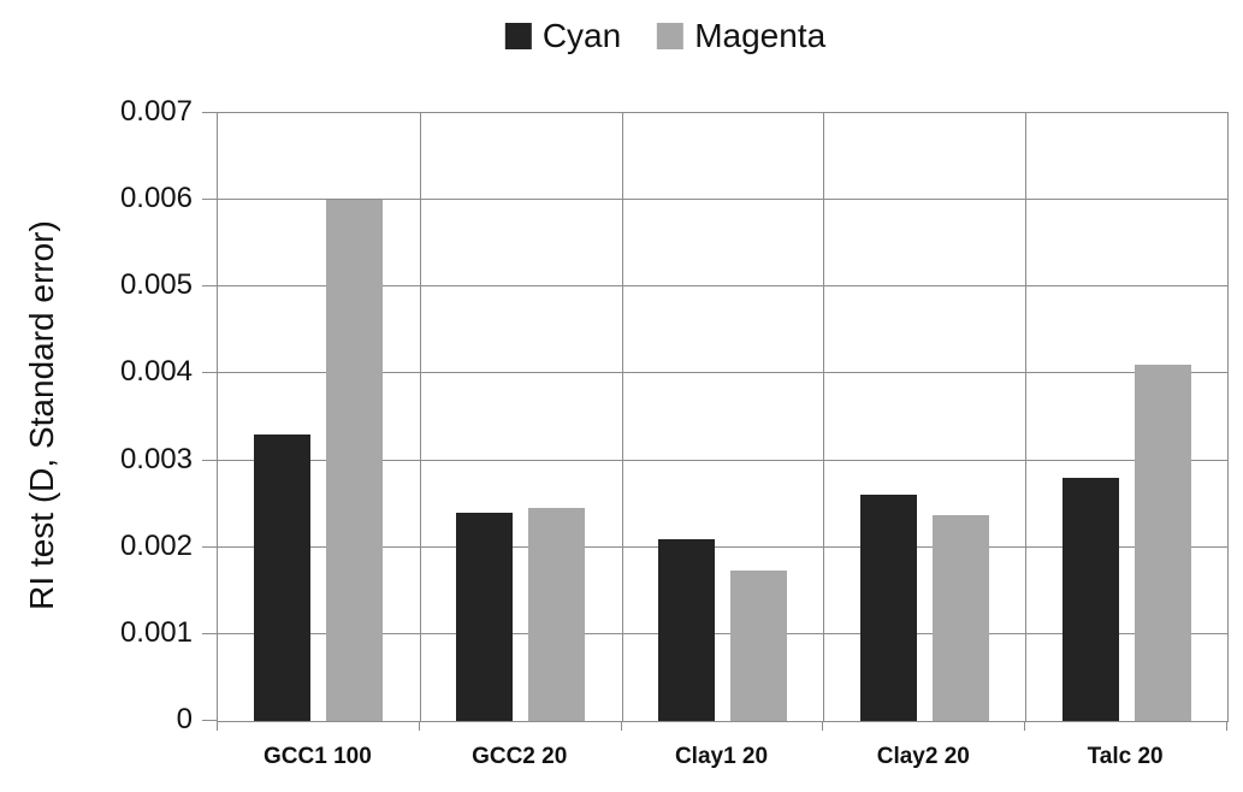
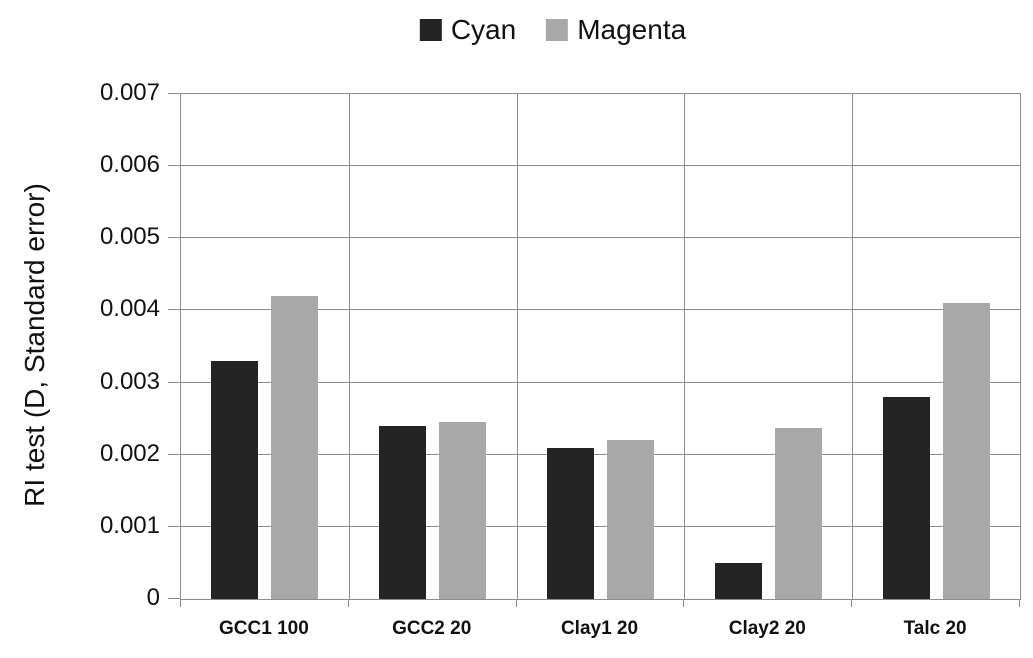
Magenta/GCC1 100: 0.0060 -> 0.0042
Magenta/Clay1 20: 0.0017 -> 0.0022
Cyan/Clay2 20: 0.0026 -> 0.0005
